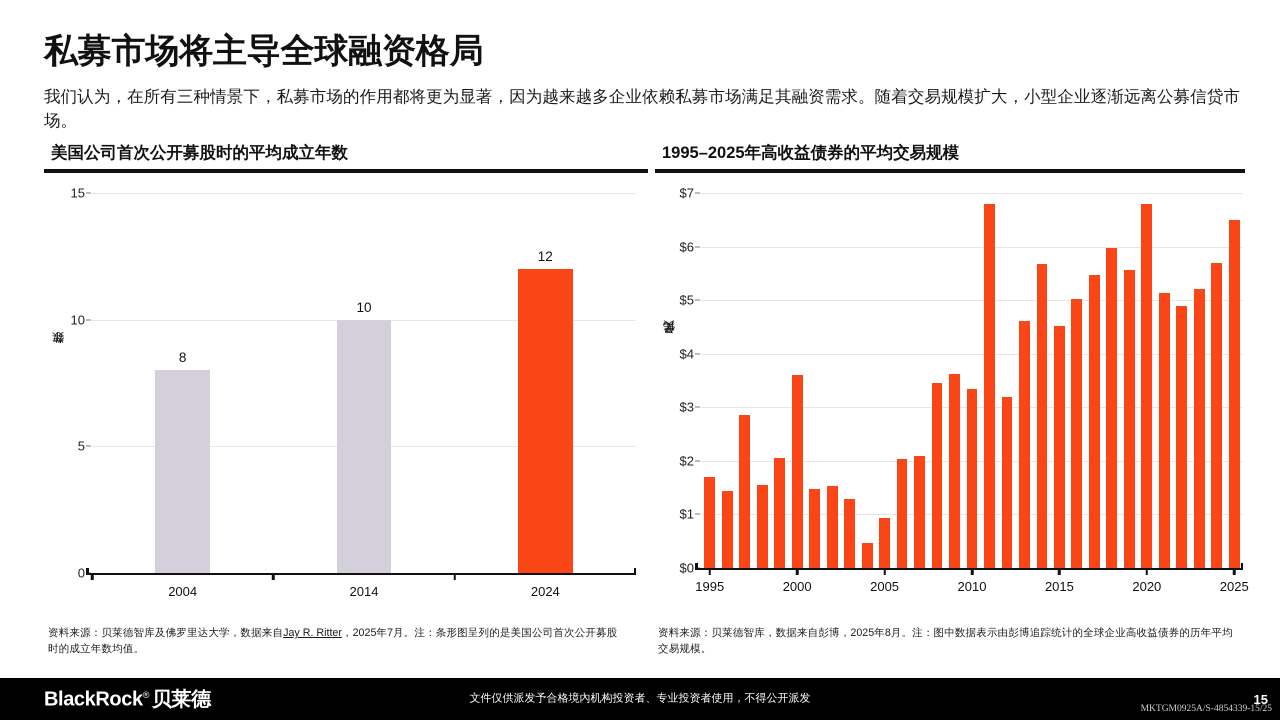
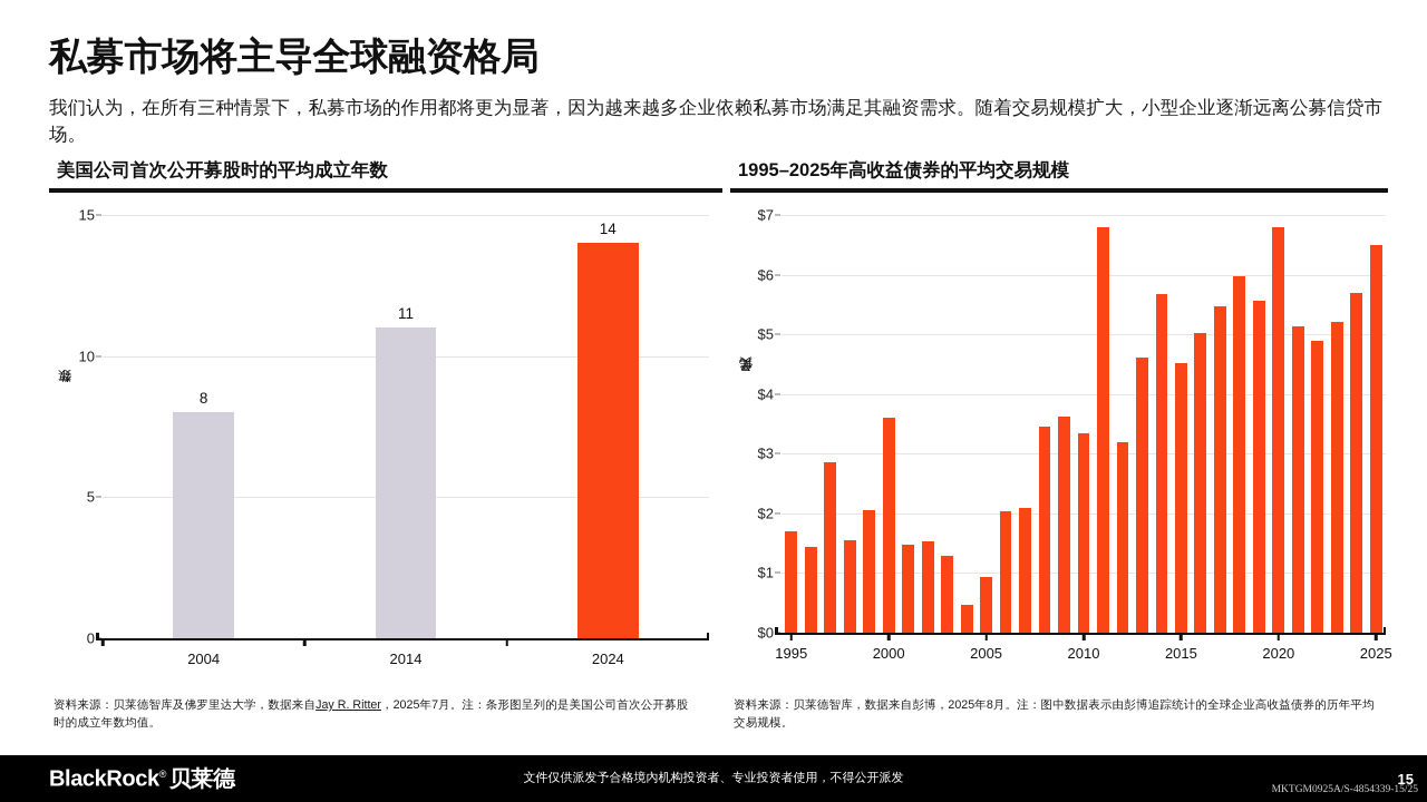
美国公司首次公开募股时的平均成立年数/2014: 10 -> 11
美国公司首次公开募股时的平均成立年数/2024: 12 -> 14
